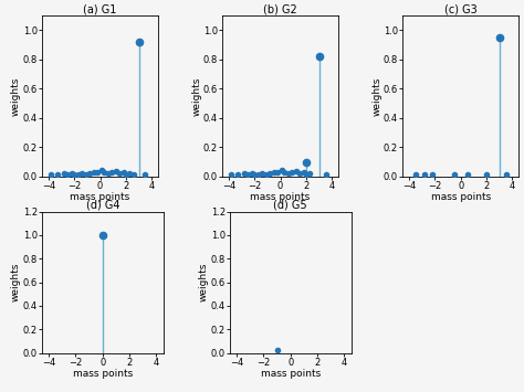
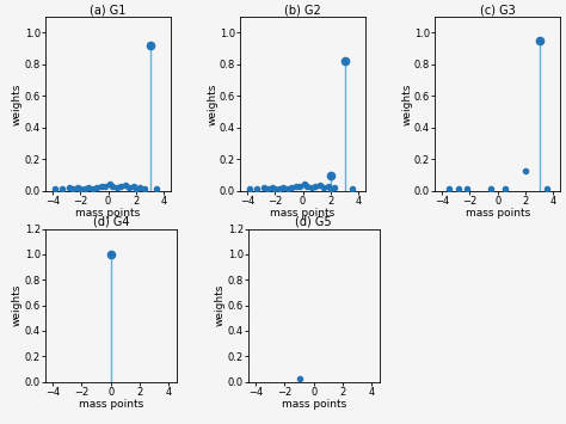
(c) G3/2: 0.01 -> 0.13
